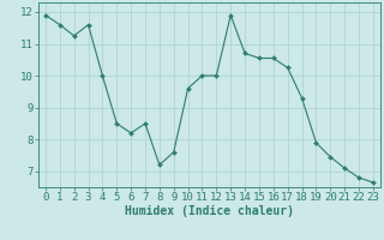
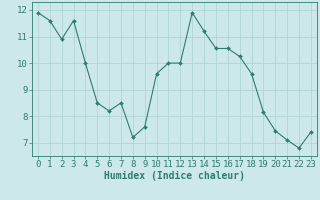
2: 11.25 -> 10.90
14: 10.70 -> 11.20
18: 9.30 -> 9.60
19: 7.90 -> 8.15
23: 6.65 -> 7.40
